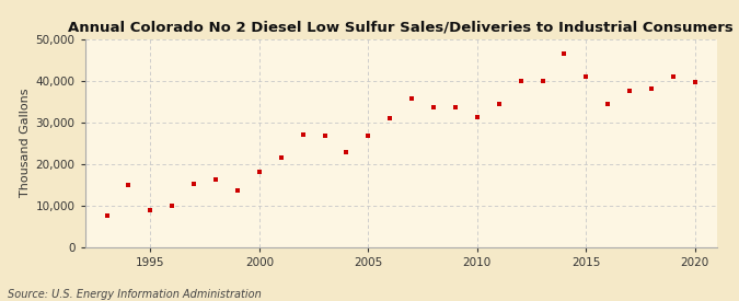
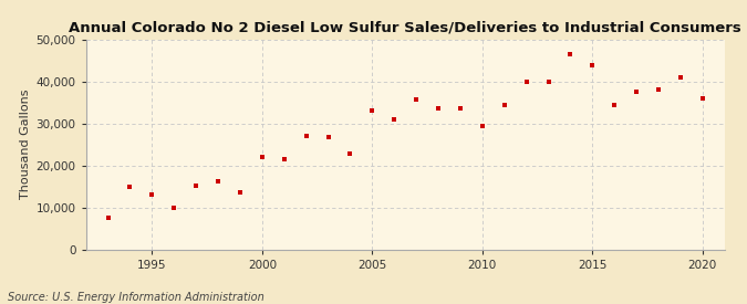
1995: 8,800 -> 13,000
2000: 18,000 -> 22,000
2005: 26,700 -> 33,000
2010: 31,200 -> 29,500
2015: 41,000 -> 44,000
2020: 39,700 -> 36,000
